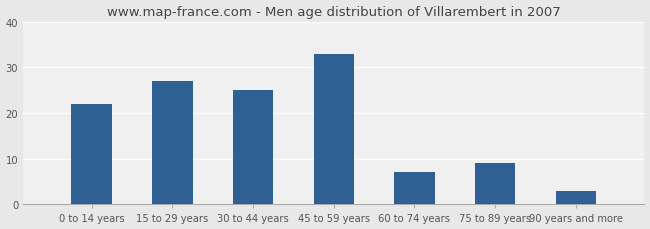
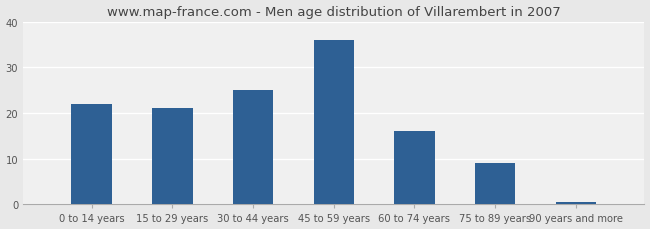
15 to 29 years: 27.0 -> 21.0
45 to 59 years: 33.0 -> 36.0
60 to 74 years: 7.0 -> 16.0
90 years and more: 3.0 -> 0.5
